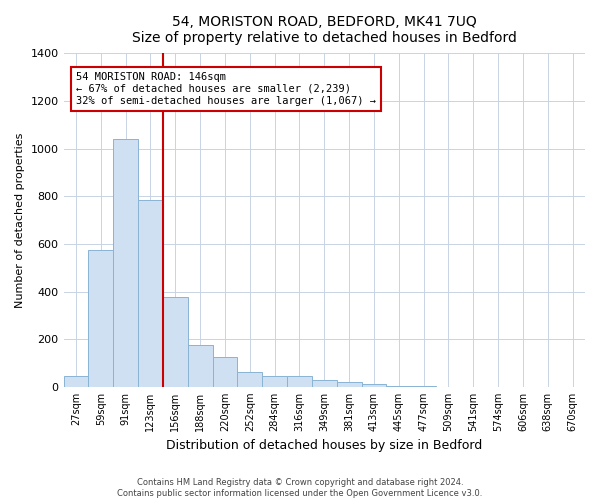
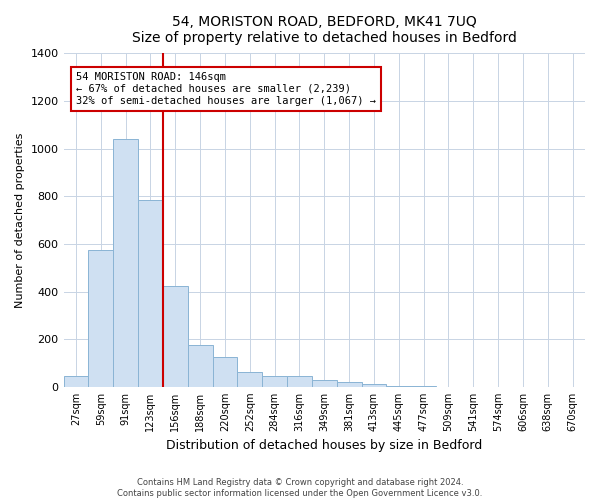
156sqm: 375 -> 425
